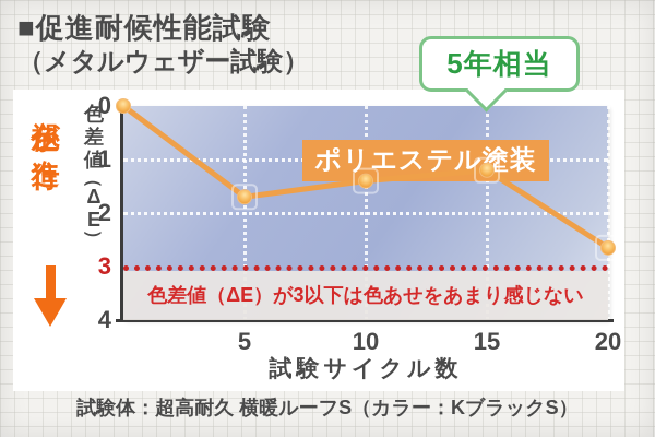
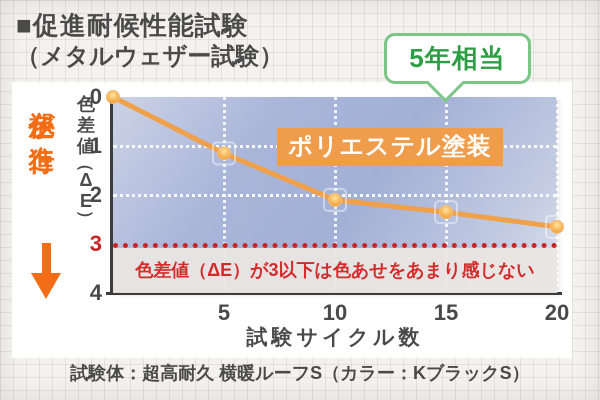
5: 1.7 -> 1.1
10: 1.4 -> 2.1
15: 1.2 -> 2.4
